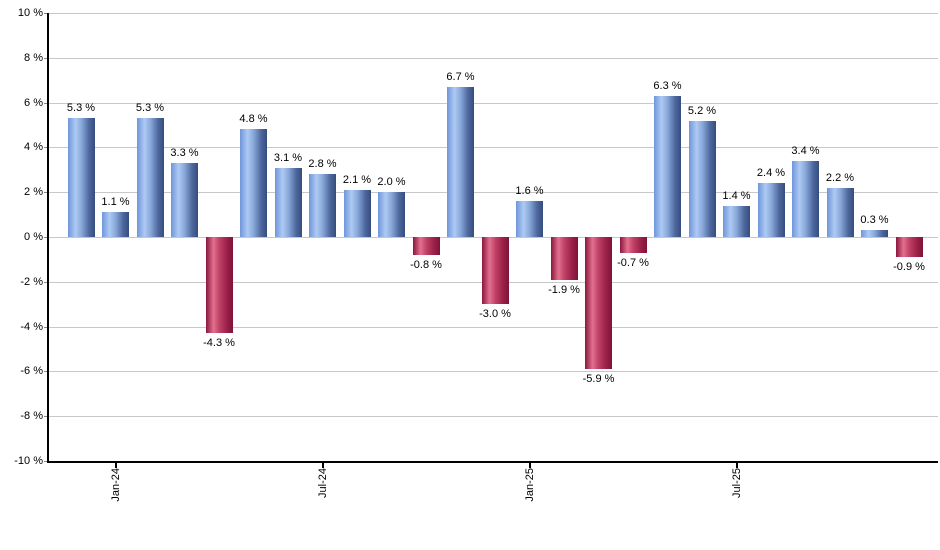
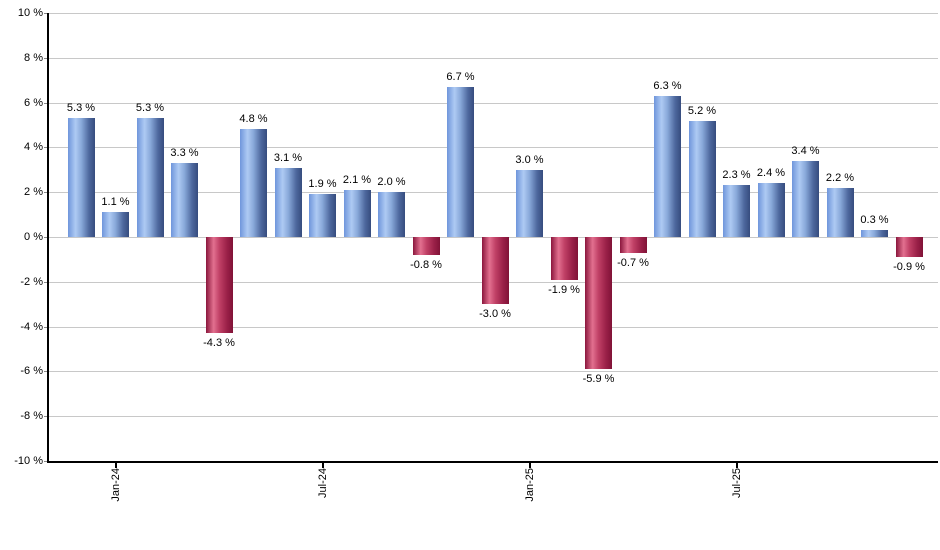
Jul-24: 2.8 -> 1.9
Jan-25: 1.6 -> 3.0
Jul-25: 1.4 -> 2.3
